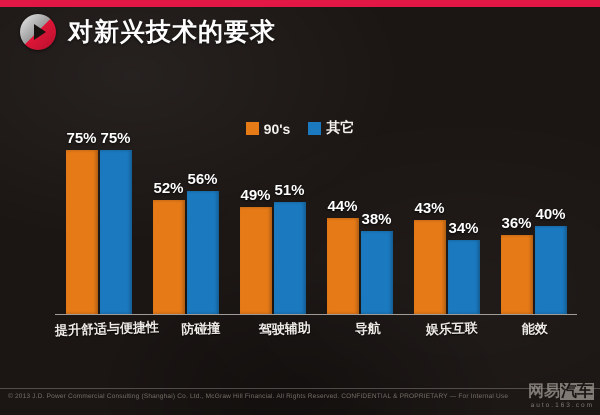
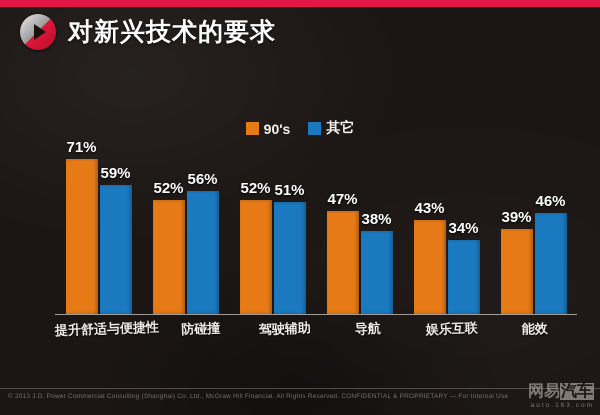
90's/提升舒适与便捷性: 75% -> 71%
其它/提升舒适与便捷性: 75% -> 59%
90's/驾驶辅助: 49% -> 52%
90's/导航: 44% -> 47%
90's/能效: 36% -> 39%
其它/能效: 40% -> 46%
